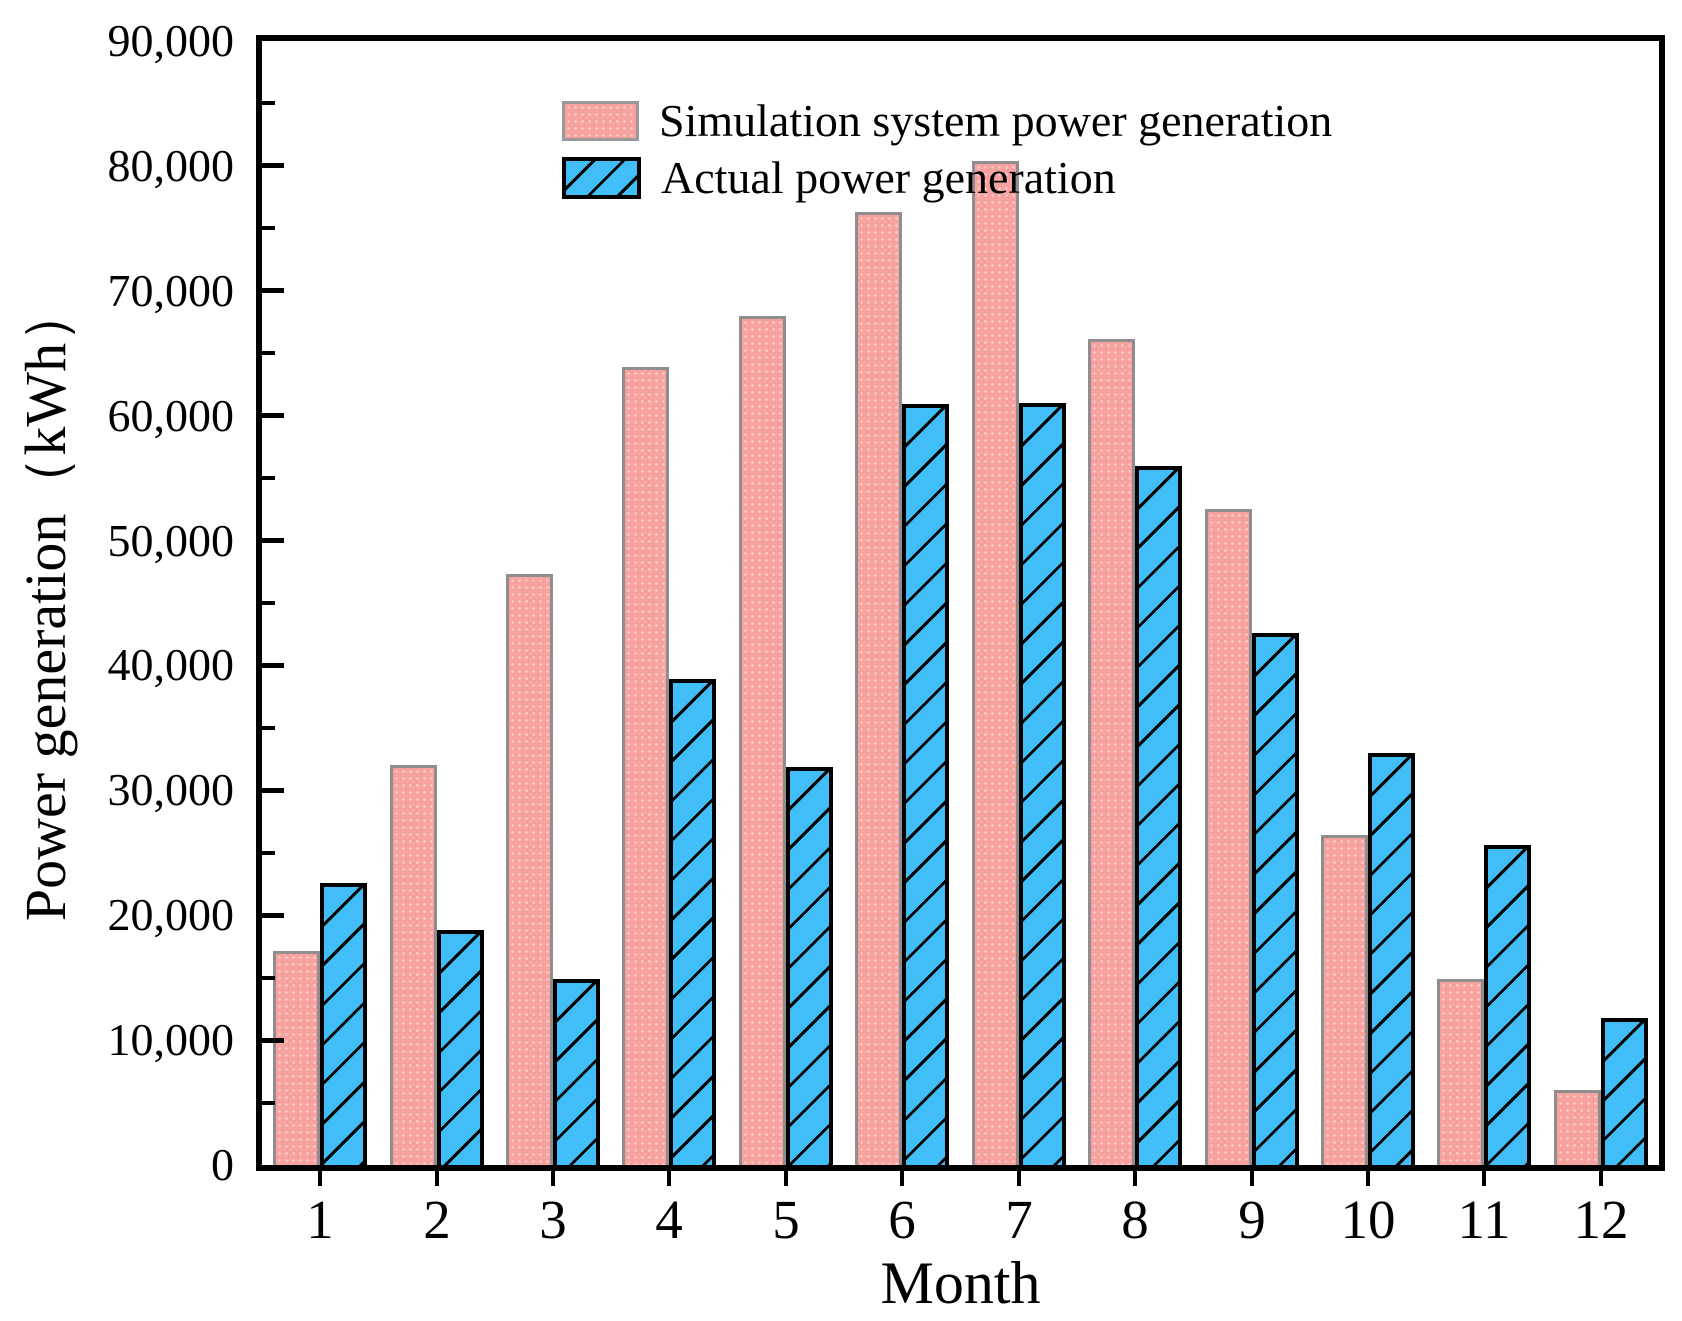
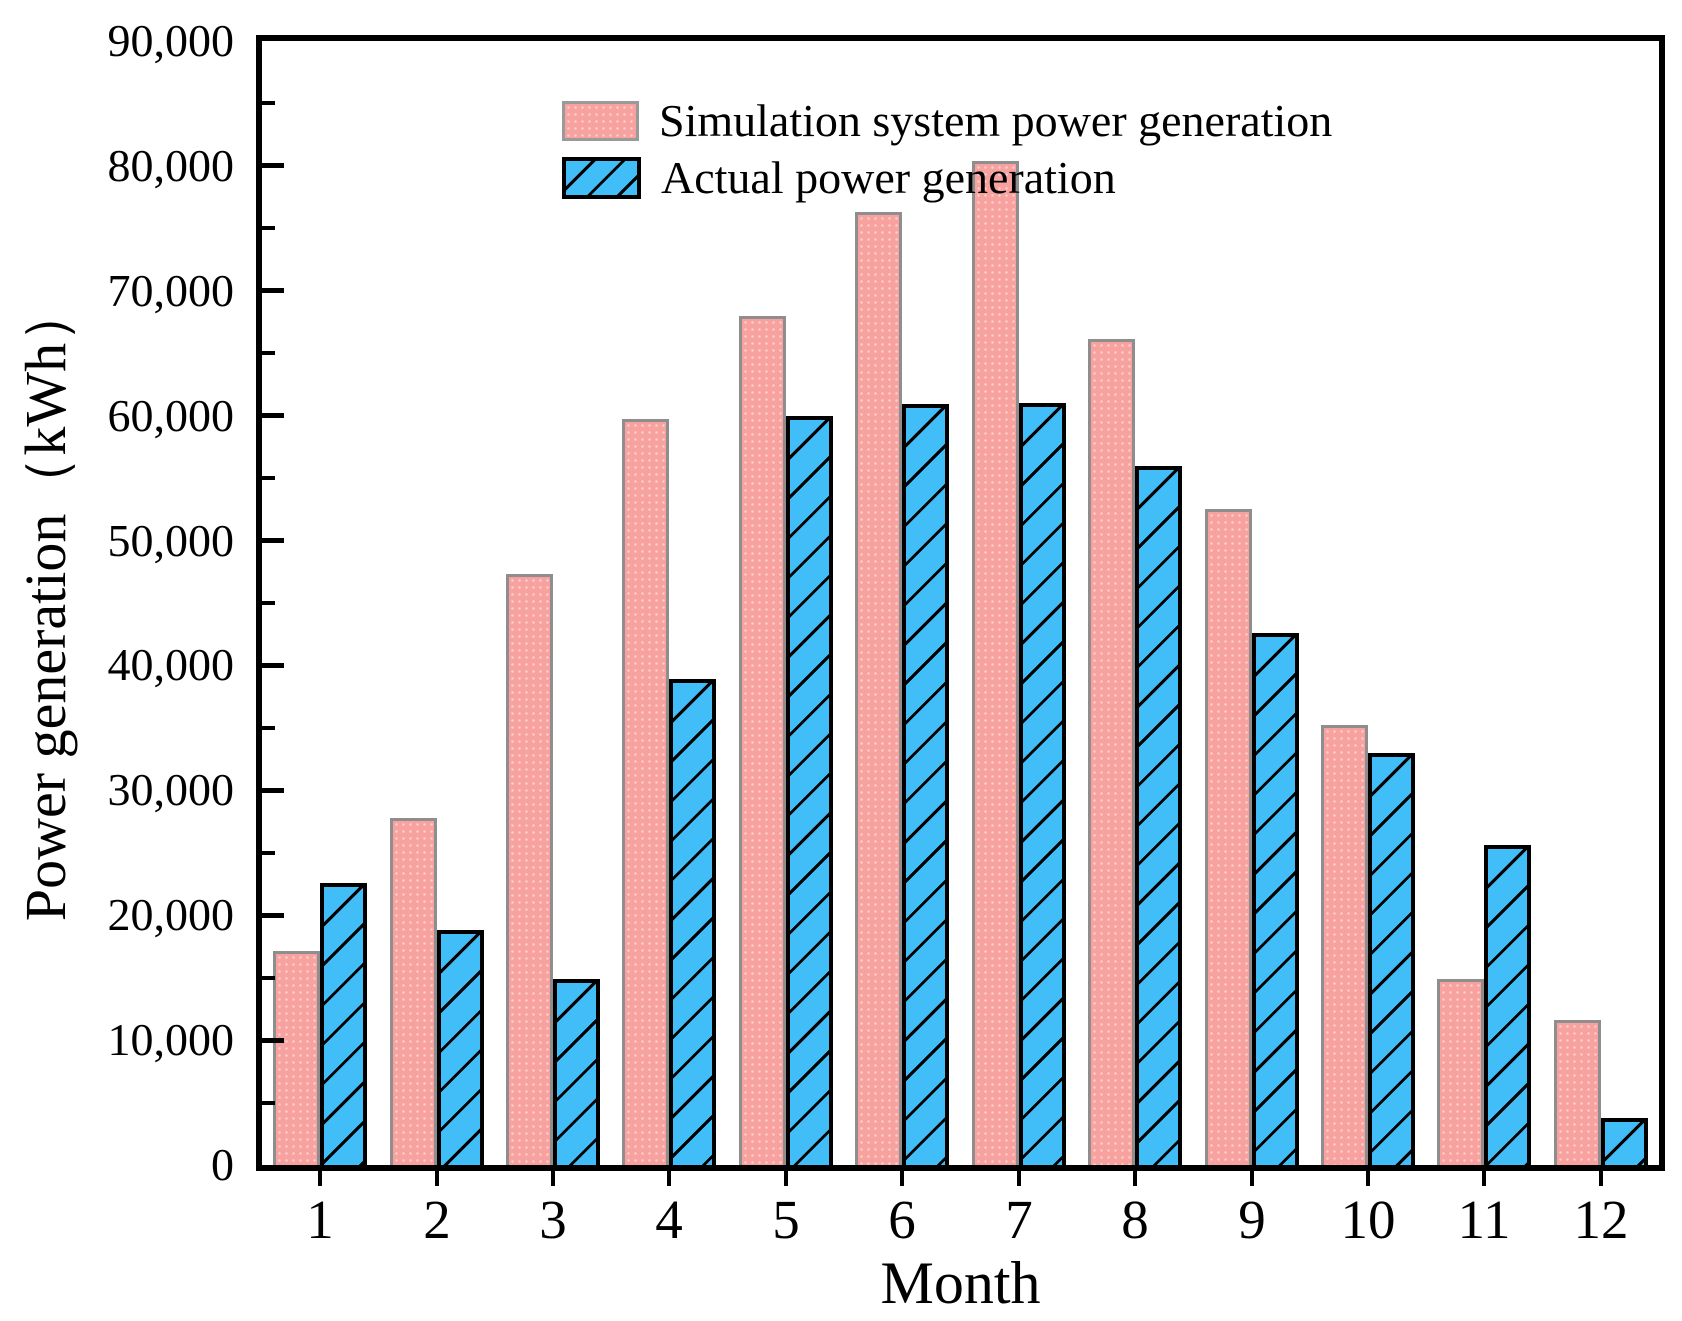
Simulation system power generation/2: 32000 -> 27800
Simulation system power generation/4: 63900 -> 59700
Actual power generation/5: 31900 -> 60000
Simulation system power generation/10: 26400 -> 35200
Simulation system power generation/12: 6000 -> 11600
Actual power generation/12: 11800 -> 3800
